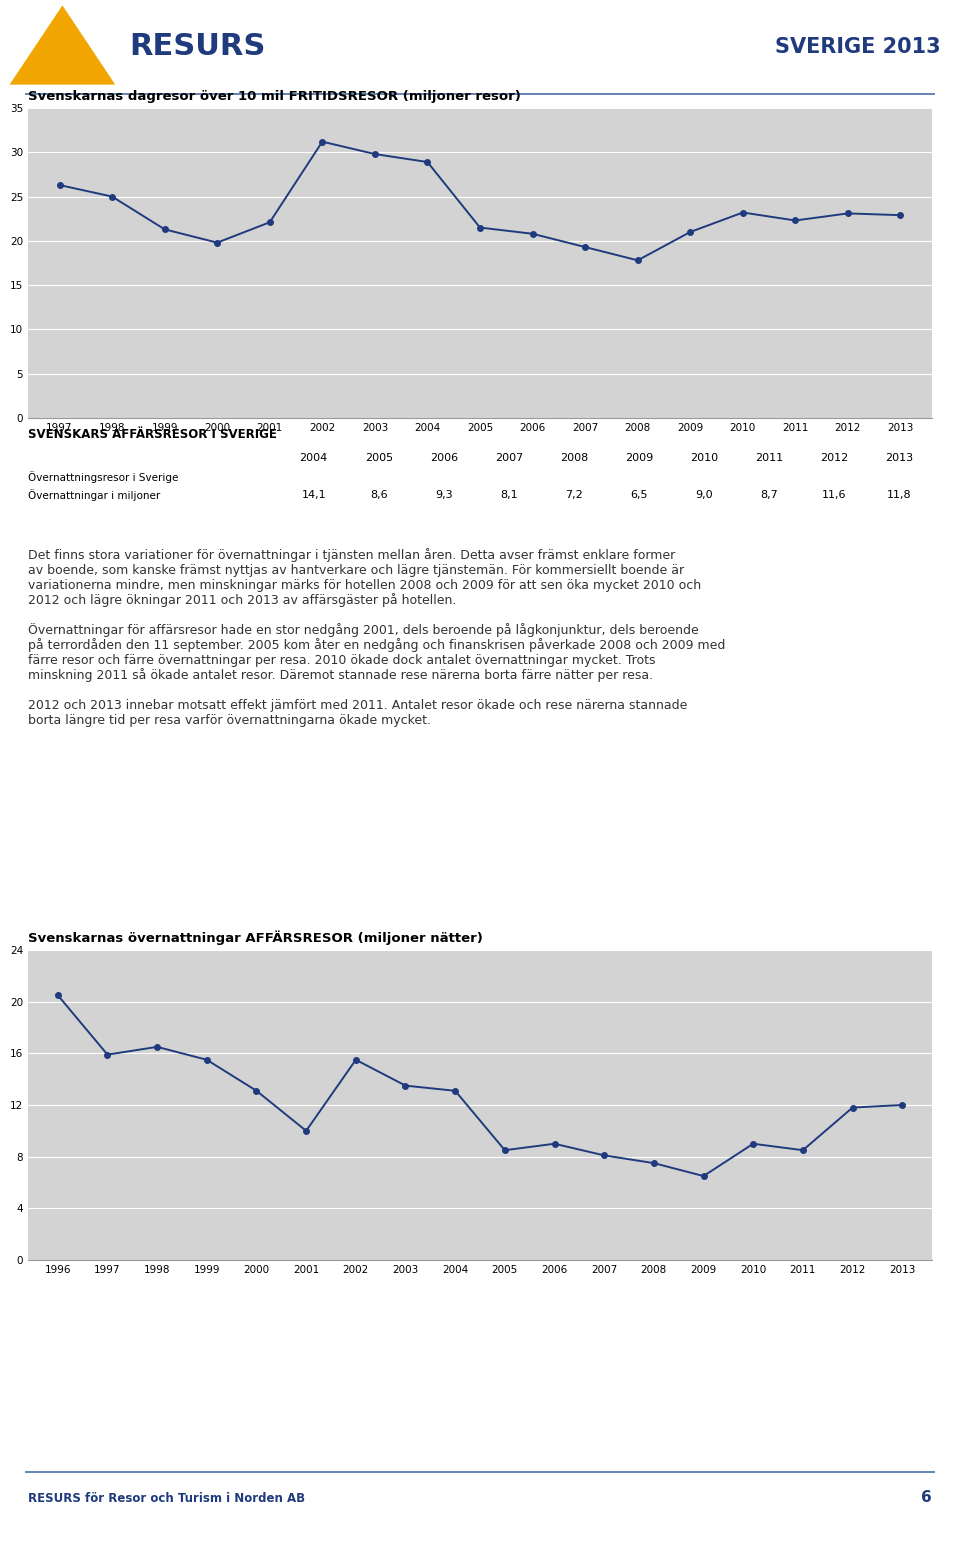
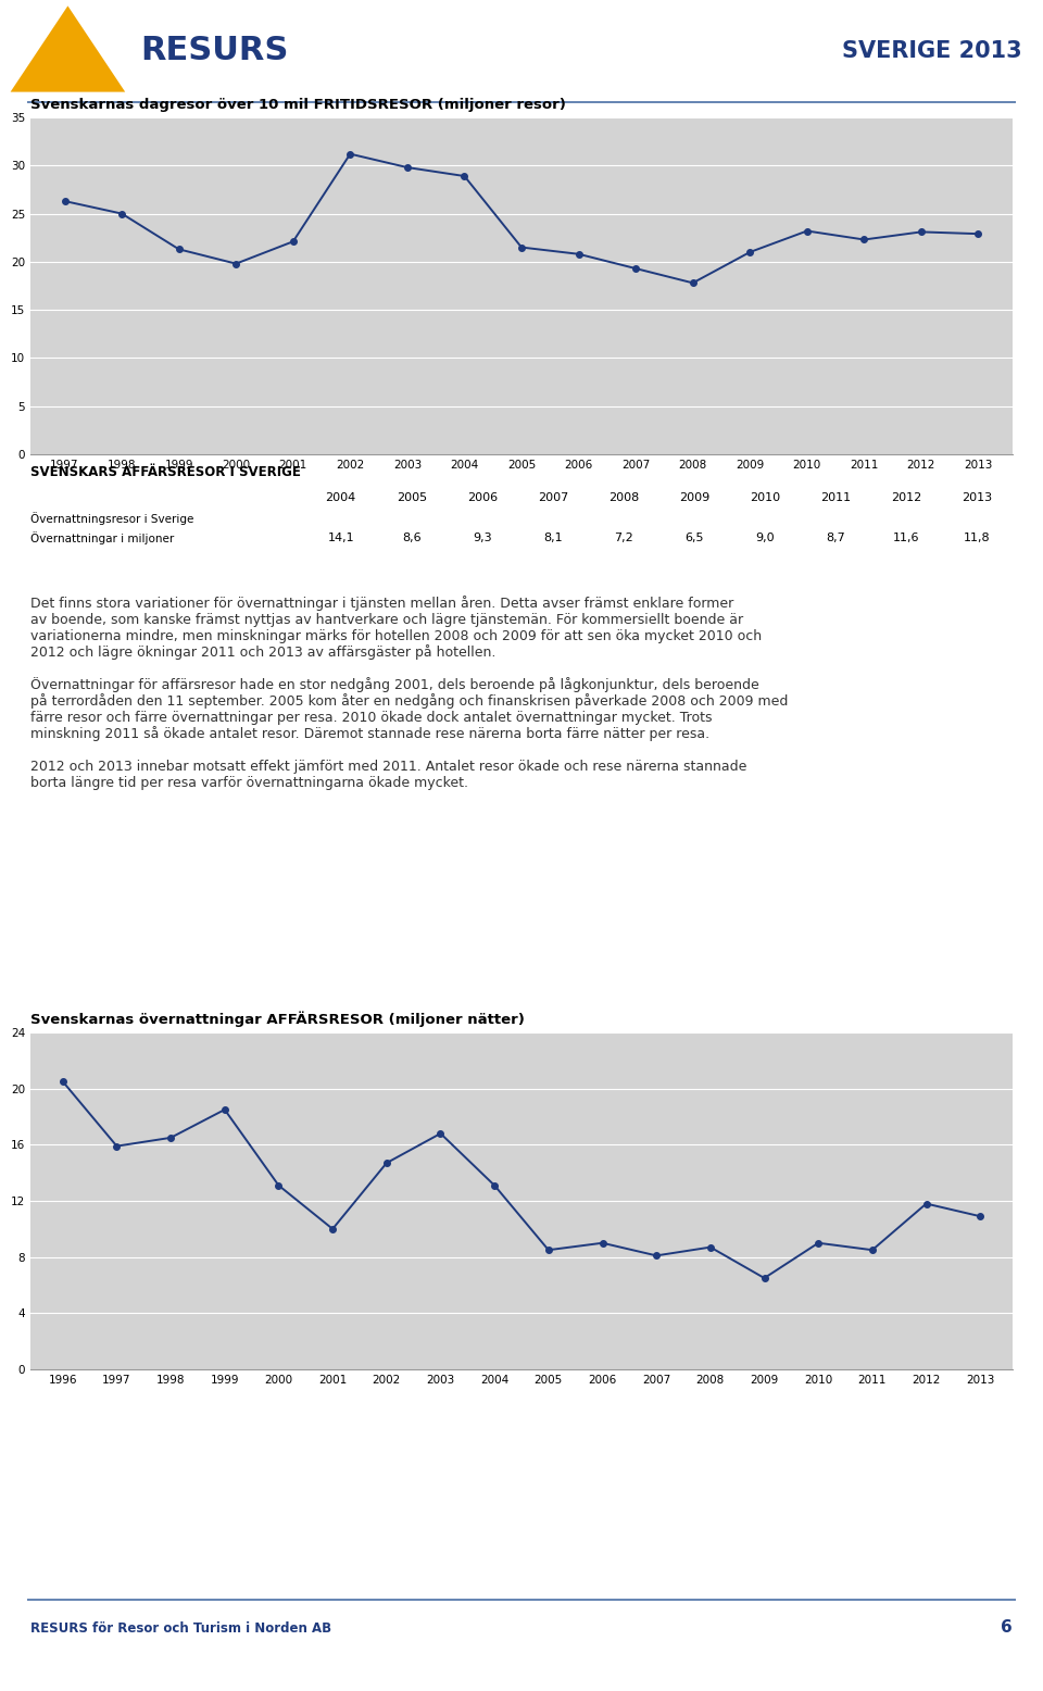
Svenskarnas övernattningar AFFÄRSRESOR (miljoner nätter)/1999: 15.5 -> 18.5
Svenskarnas övernattningar AFFÄRSRESOR (miljoner nätter)/2002: 15.5 -> 14.7
Svenskarnas övernattningar AFFÄRSRESOR (miljoner nätter)/2003: 13.5 -> 16.8
Svenskarnas övernattningar AFFÄRSRESOR (miljoner nätter)/2008: 7.5 -> 8.7
Svenskarnas övernattningar AFFÄRSRESOR (miljoner nätter)/2013: 12.0 -> 10.9
